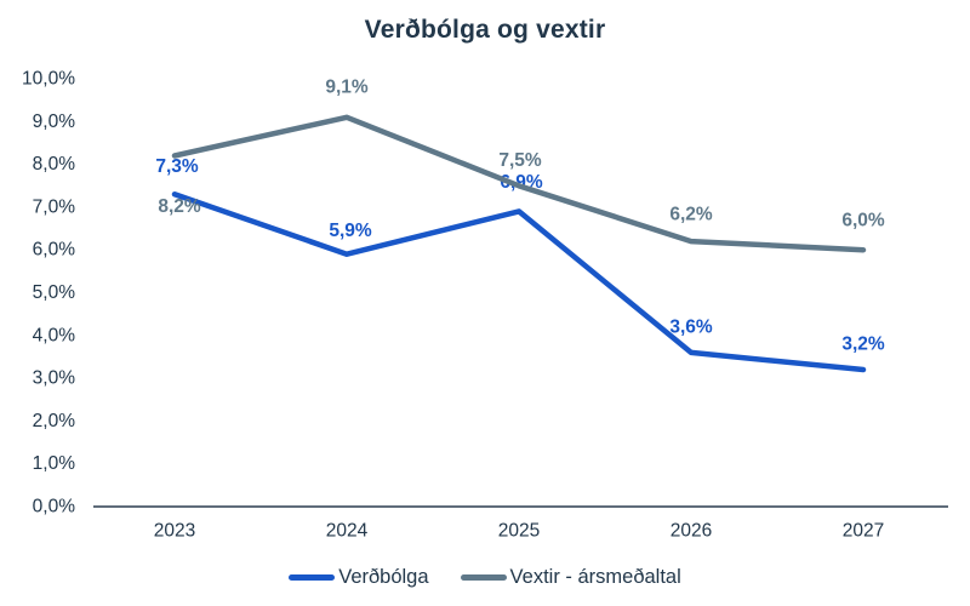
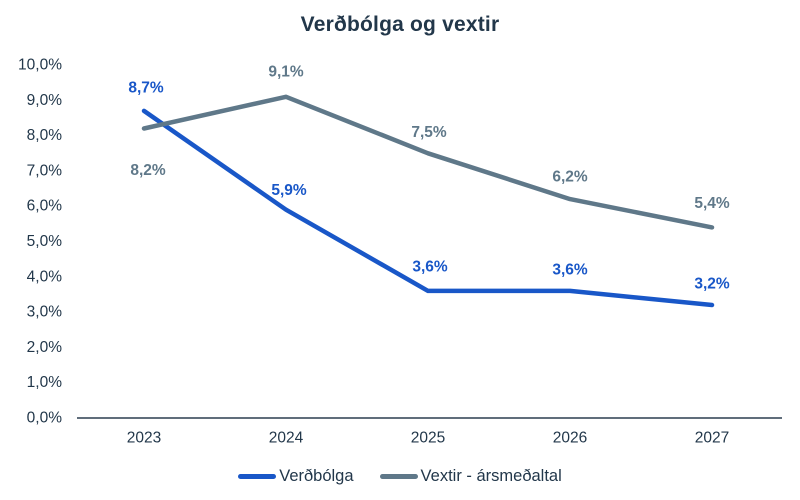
Verðbólga/2023: 7,3% -> 8,7%
Verðbólga/2025: 6,9% -> 3,6%
Vextir - ársmeðaltal/2027: 6,0% -> 5,4%
